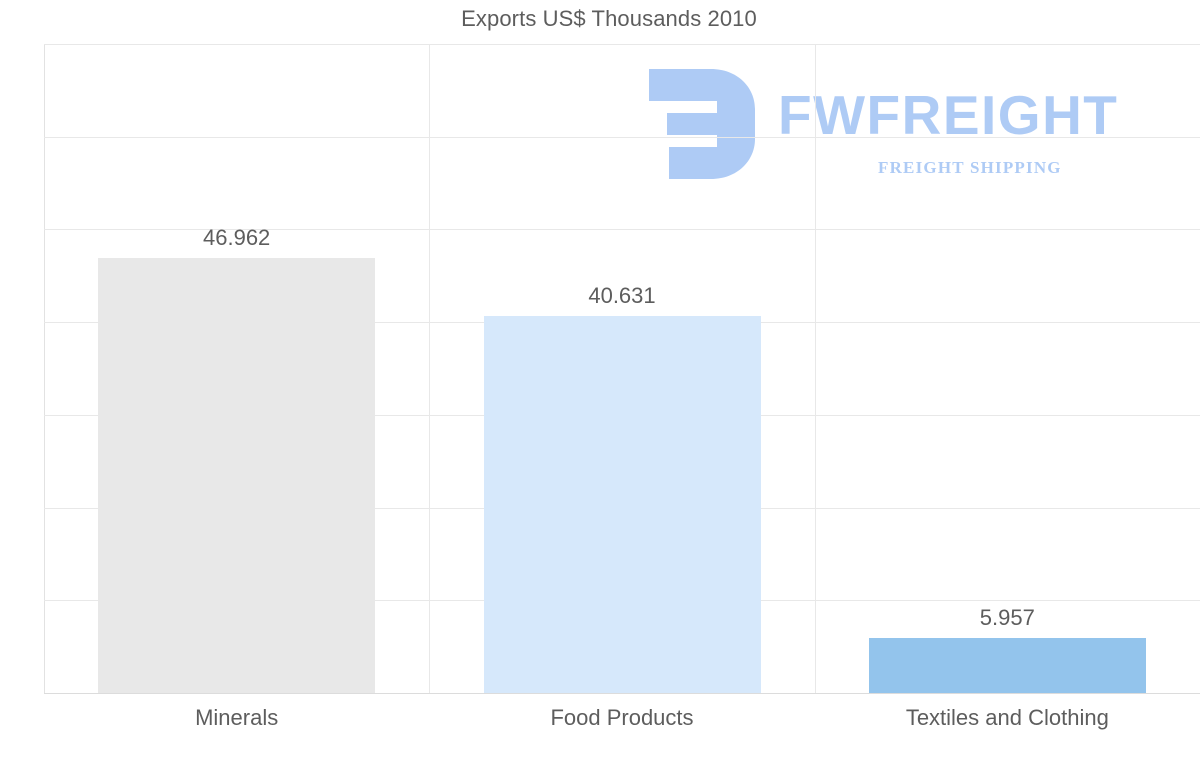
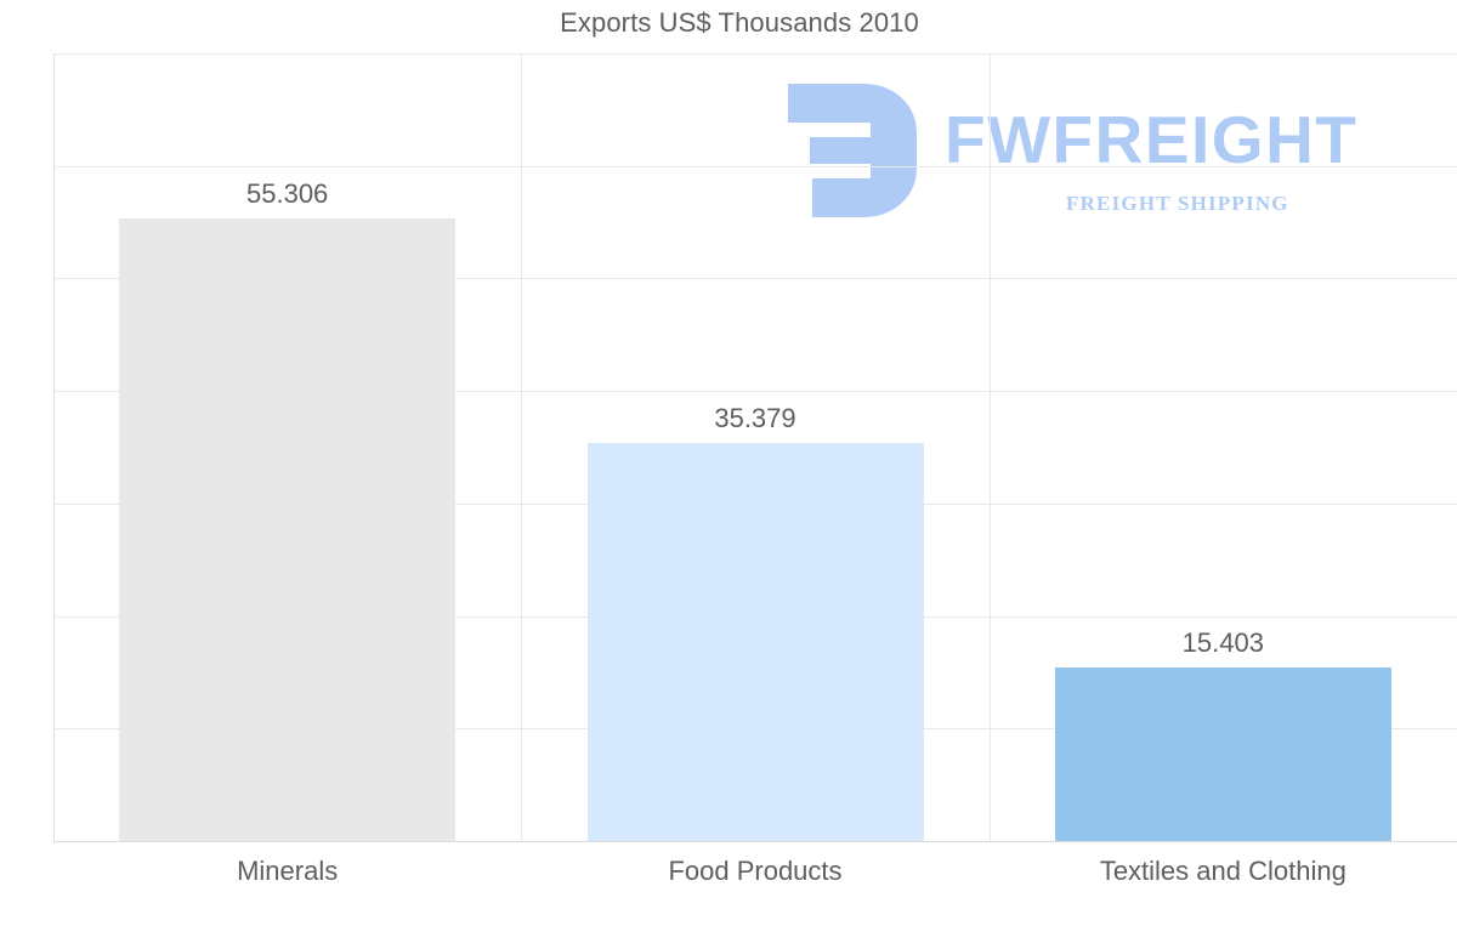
Minerals: 46.962 -> 55.306
Food Products: 40.631 -> 35.379
Textiles and Clothing: 5.957 -> 15.403
